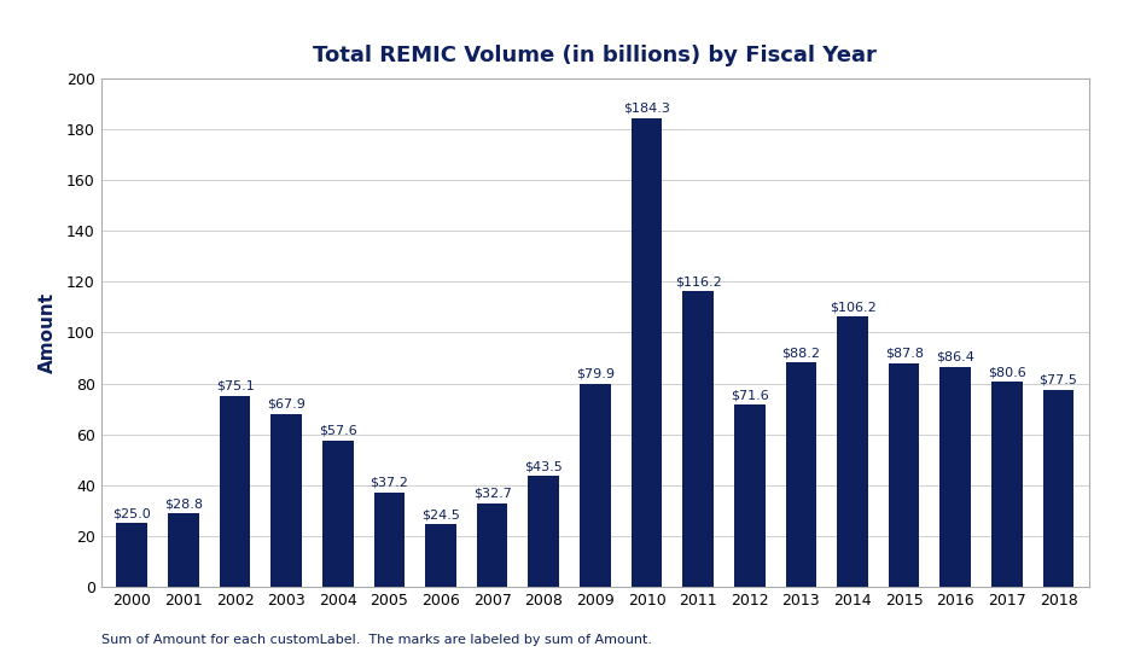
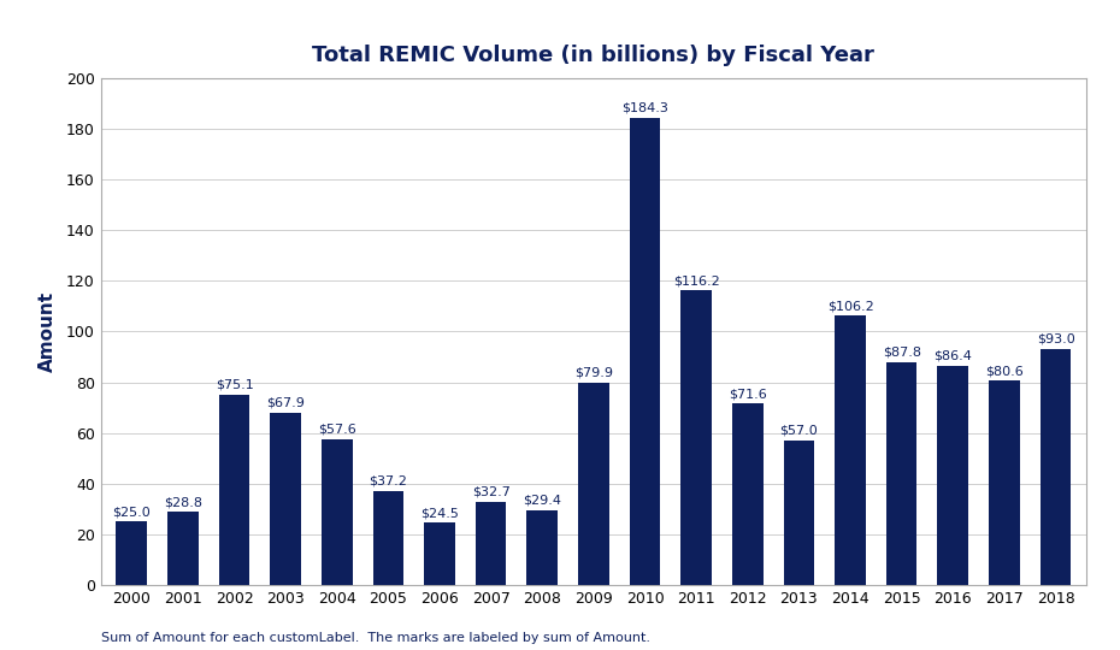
2008: $43.5 -> $29.4
2013: $88.2 -> $57.0
2018: $77.5 -> $93.0
